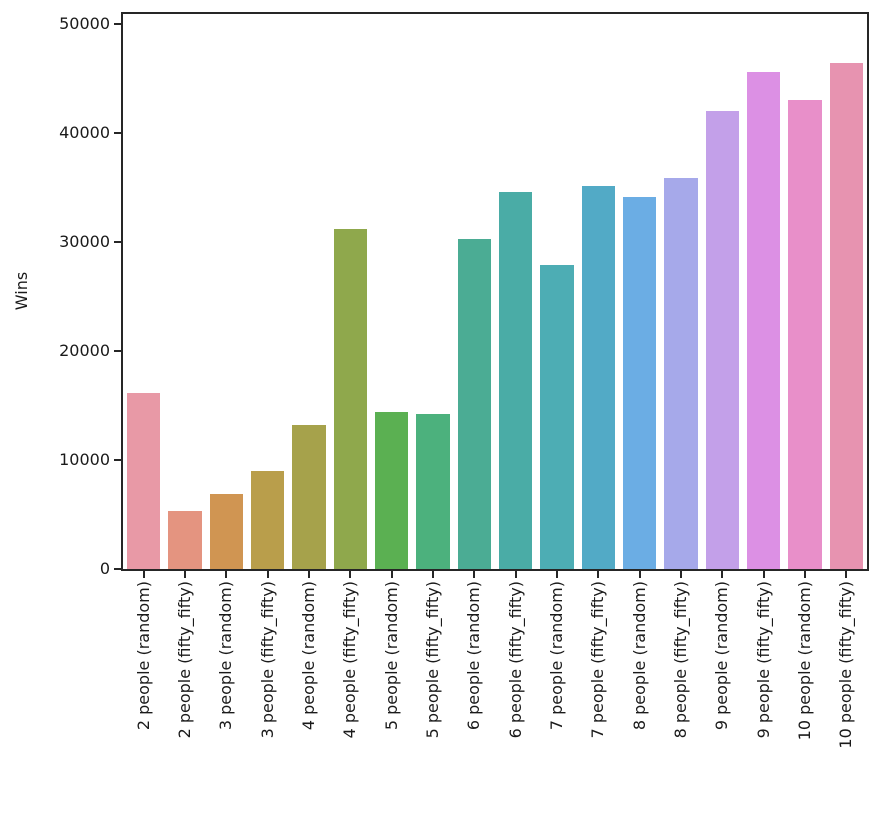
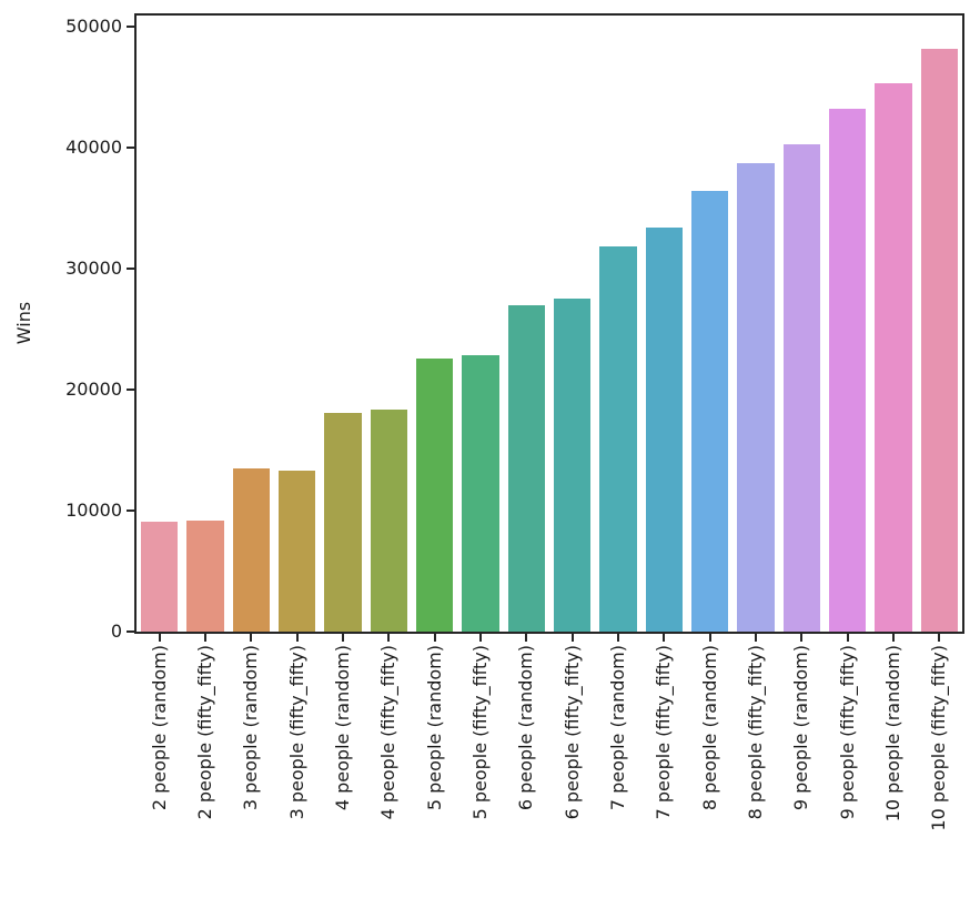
2 people (random): 16100 -> 9100
2 people (fifty_fifty): 5300 -> 9100
3 people (random): 6900 -> 13500
3 people (fifty_fifty): 9000 -> 13300
4 people (random): 13200 -> 18100
4 people (fifty_fifty): 31200 -> 18300
5 people (random): 14400 -> 22500
5 people (fifty_fifty): 14200 -> 22800
6 people (random): 30300 -> 26900
6 people (fifty_fifty): 34600 -> 27500
7 people (random): 27900 -> 31800
7 people (fifty_fifty): 35100 -> 33400
8 people (random): 34100 -> 36400
8 people (fifty_fifty): 35900 -> 38700
9 people (random): 42000 -> 40300
9 people (fifty_fifty): 45600 -> 43200
10 people (random): 43000 -> 45300
10 people (fifty_fifty): 46400 -> 48200
